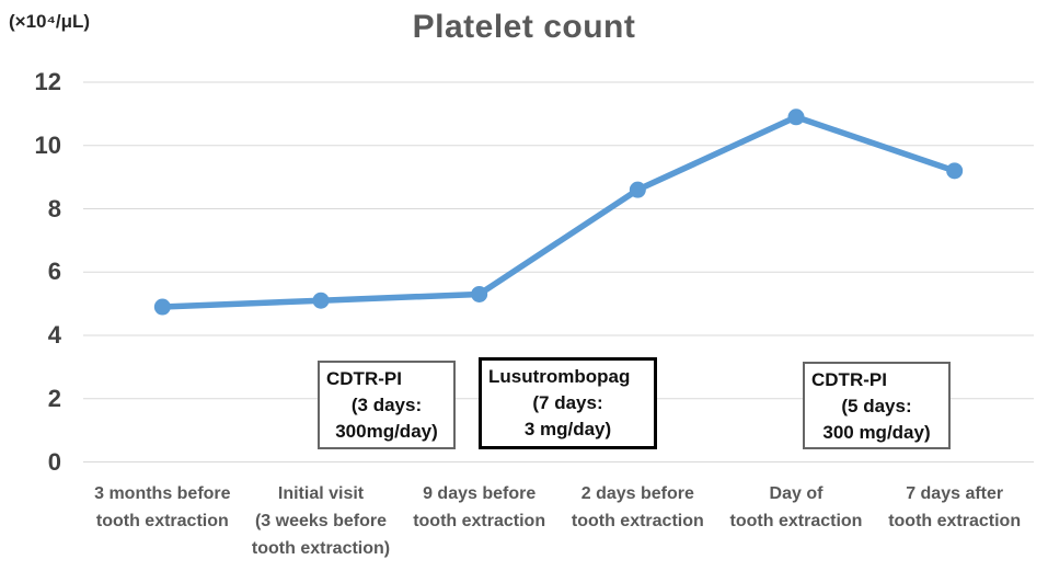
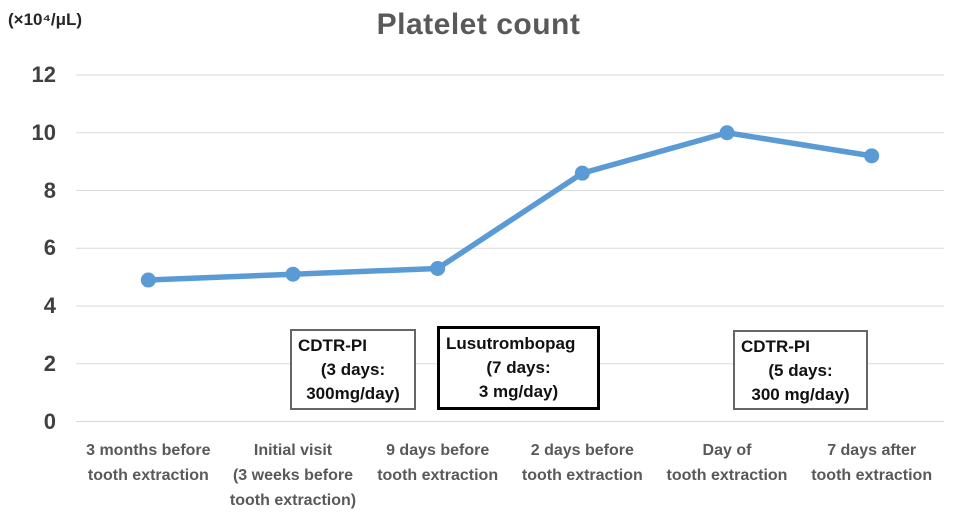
Day of tooth extraction: 10.9 -> 10.0
